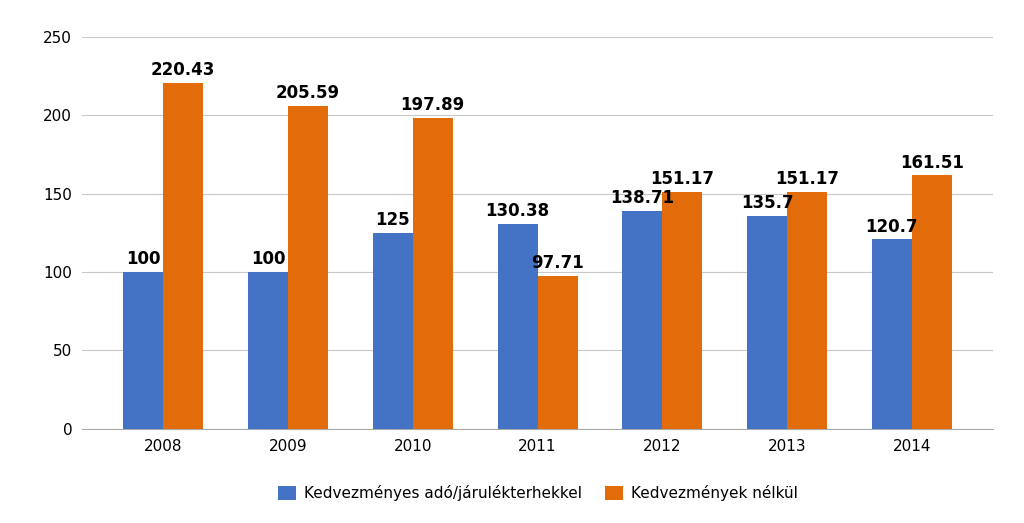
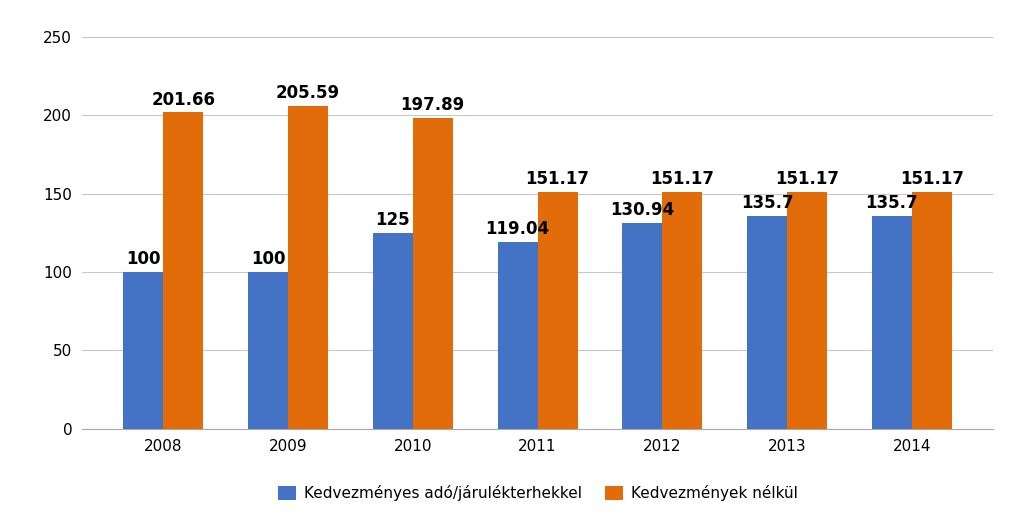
Kedvezmények nélkül/2008: 220.43 -> 201.66
Kedvezményes adó/járulékterhekkel/2011: 130.38 -> 119.04
Kedvezmények nélkül/2011: 97.71 -> 151.17
Kedvezményes adó/járulékterhekkel/2012: 138.71 -> 130.94
Kedvezményes adó/járulékterhekkel/2014: 120.7 -> 135.7
Kedvezmények nélkül/2014: 161.51 -> 151.17
